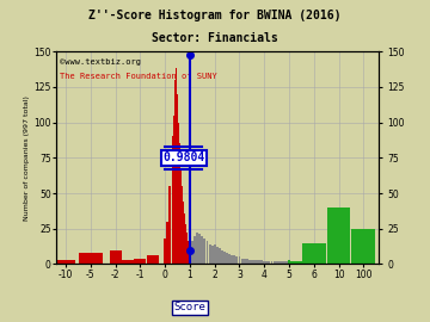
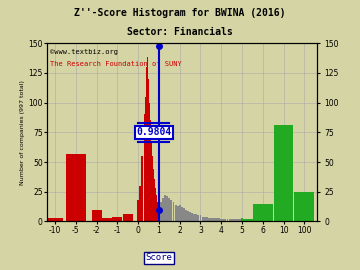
-5: 8 -> 57
10: 40 -> 81
